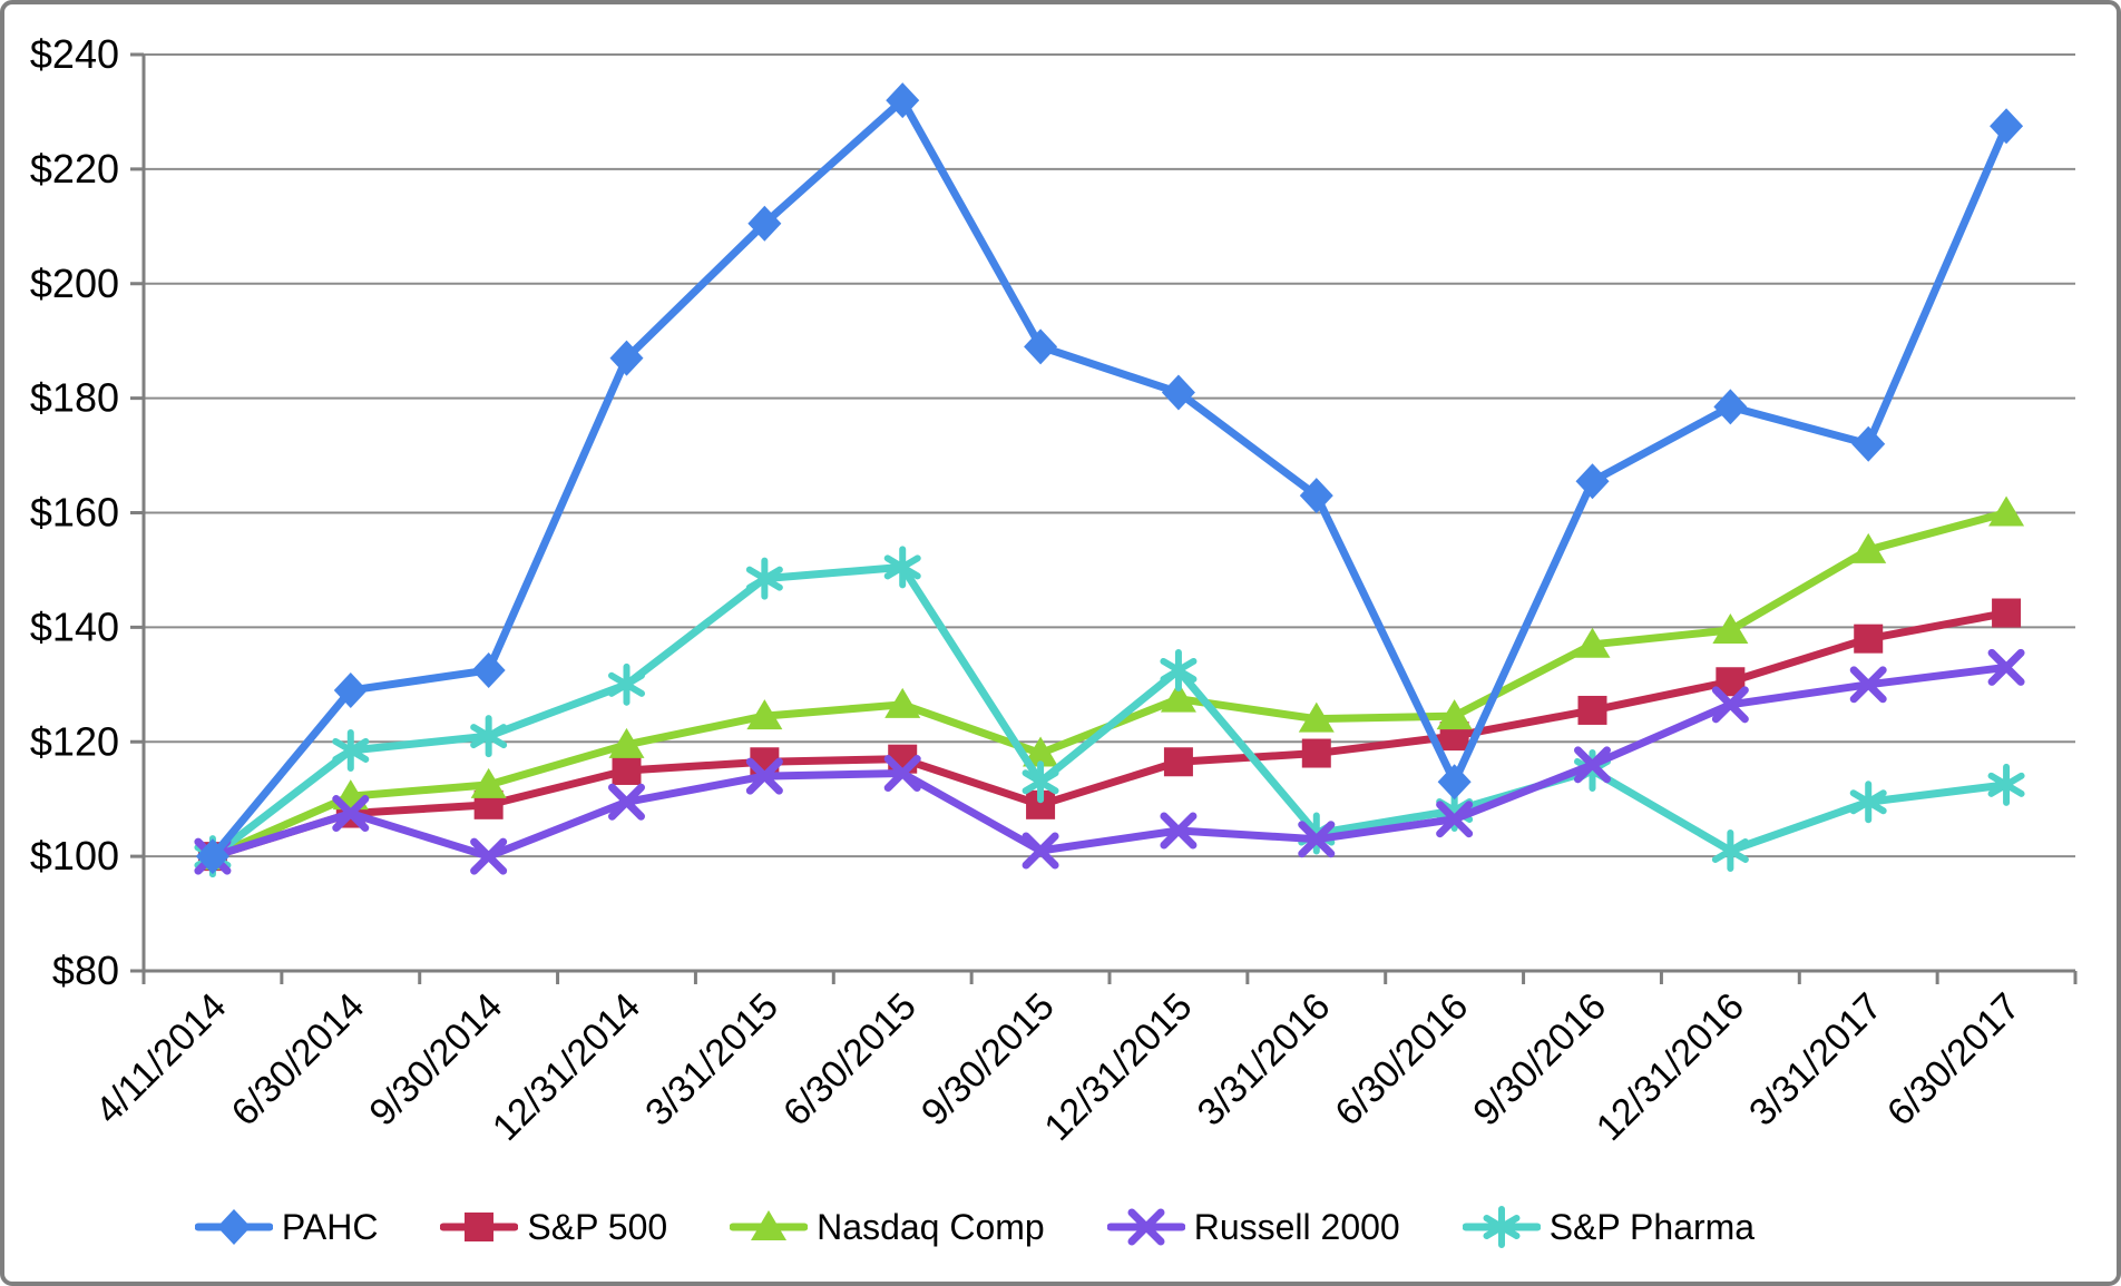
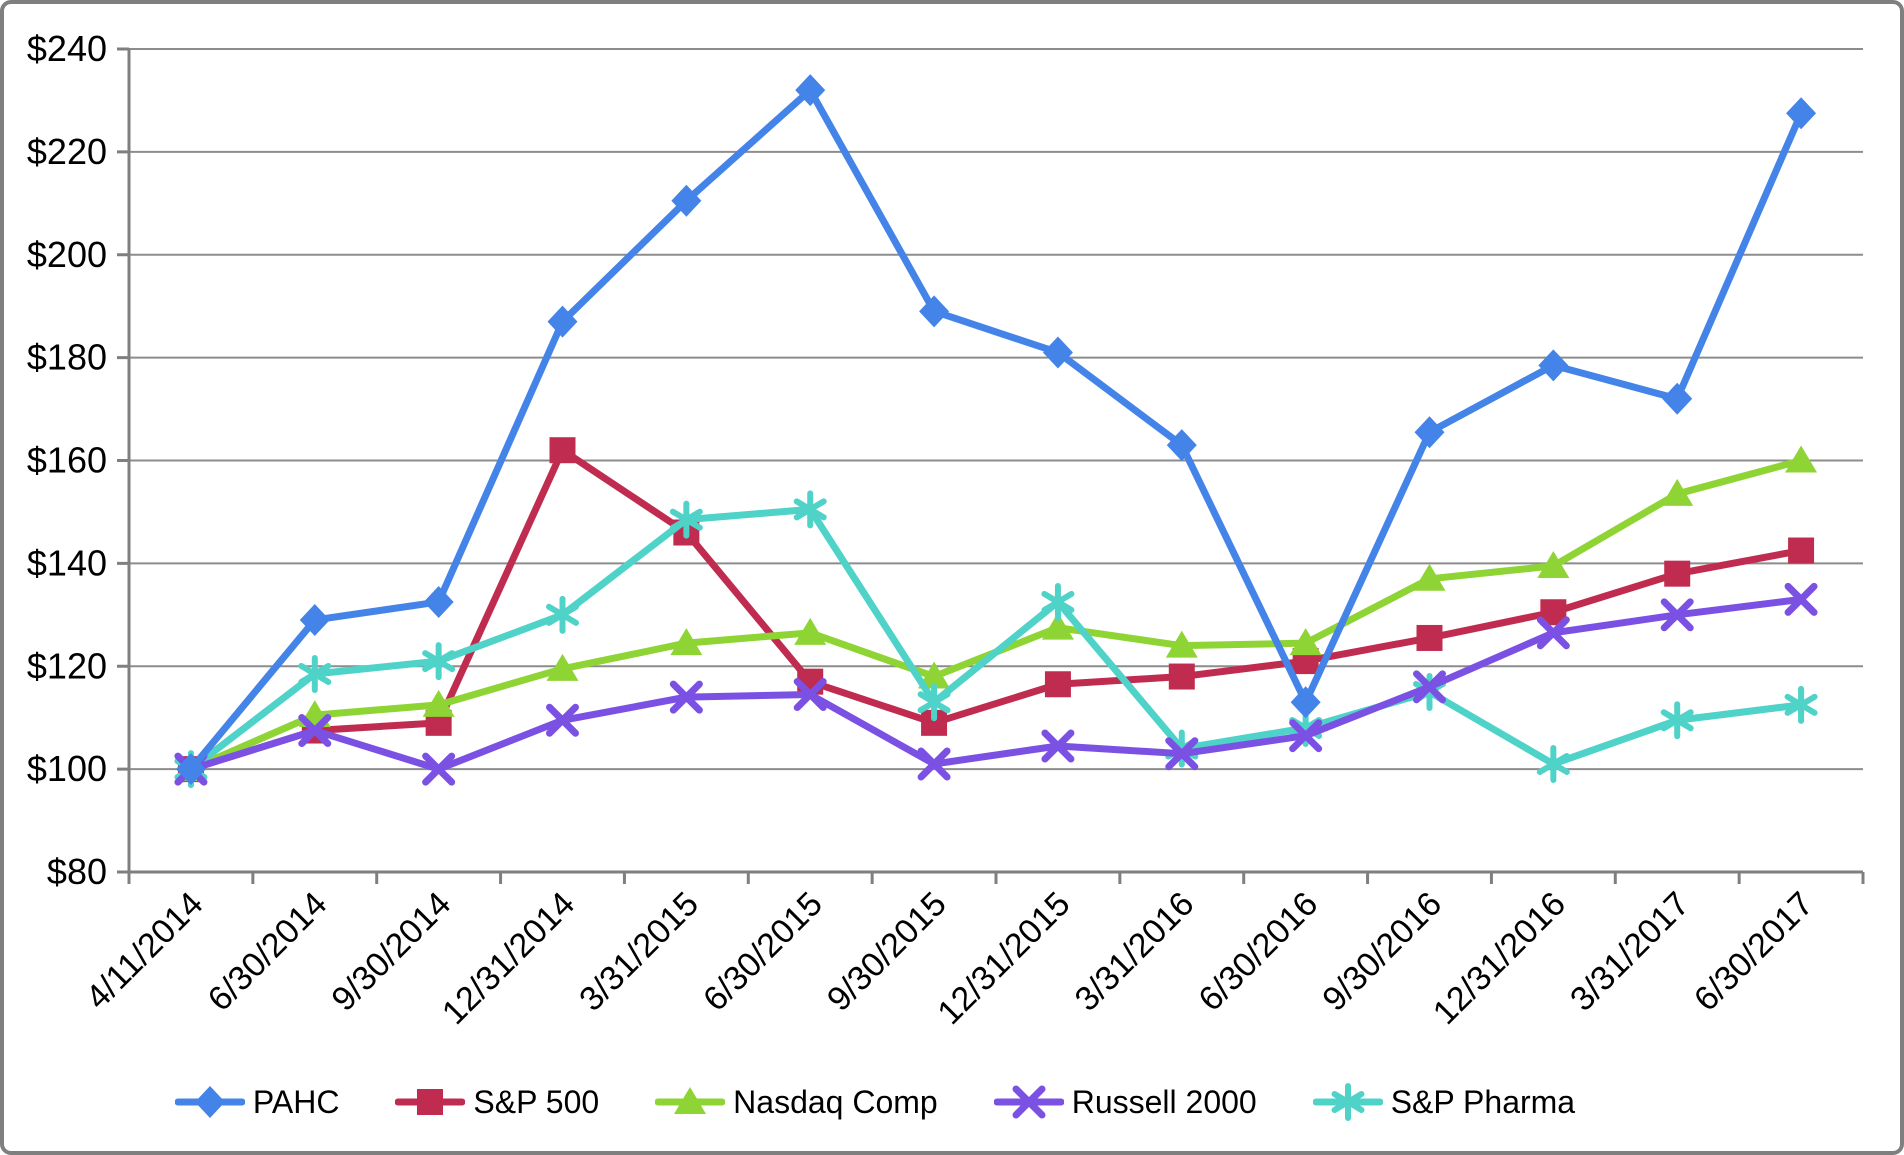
S&P 500/12/31/2014: $115 -> $162
S&P 500/3/31/2015: $116 -> $146
